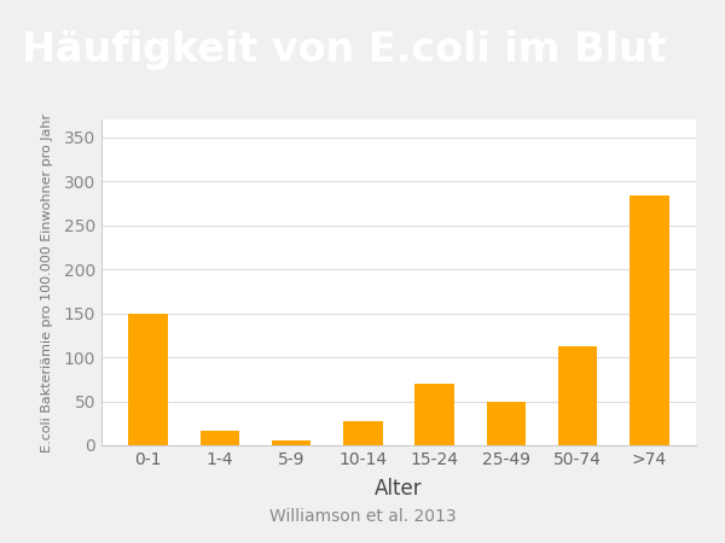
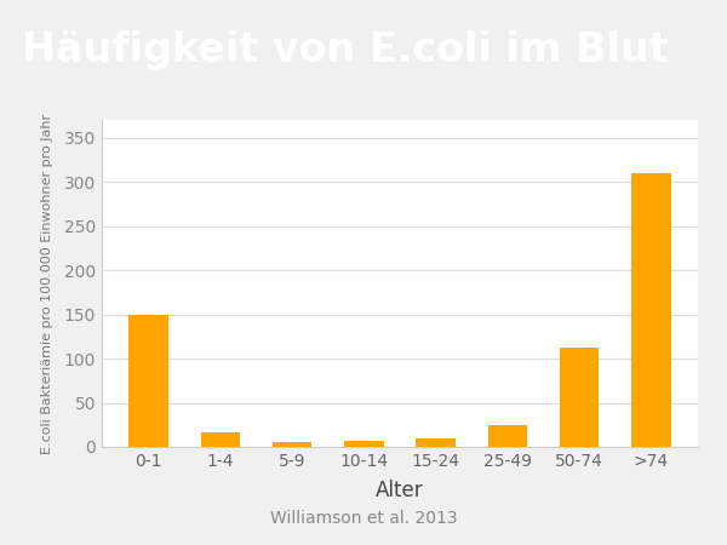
10-14: 28 -> 7
15-24: 70 -> 10
25-49: 50 -> 25
>74: 284 -> 310
